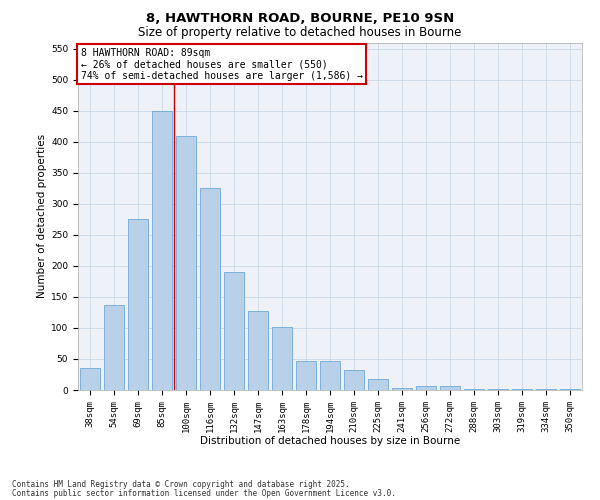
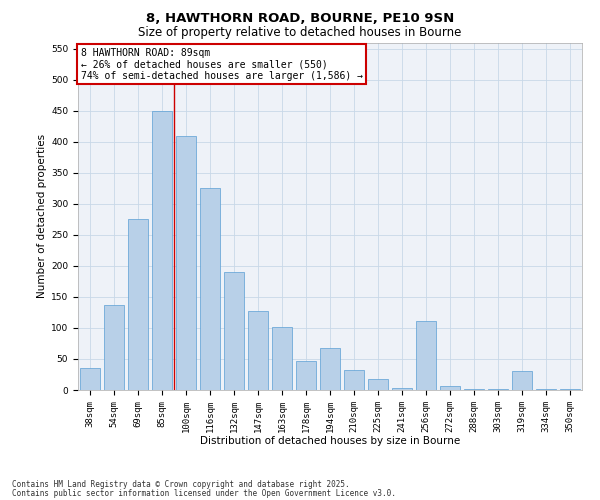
194sqm: 46 -> 68
256sqm: 6 -> 112
319sqm: 2 -> 30
